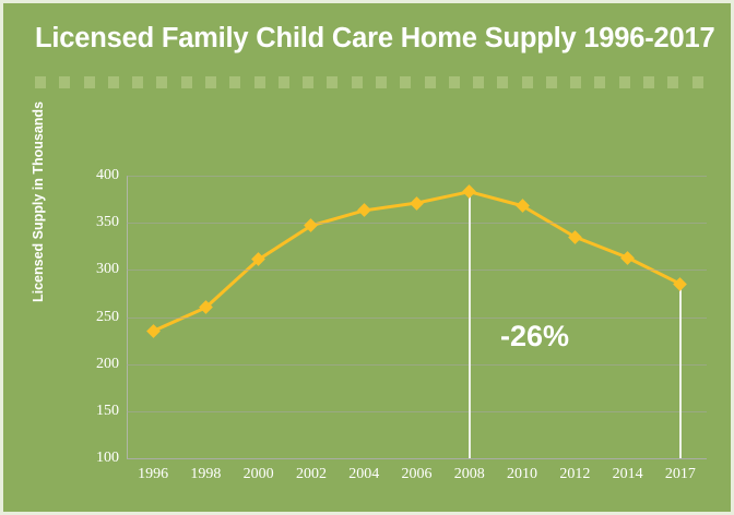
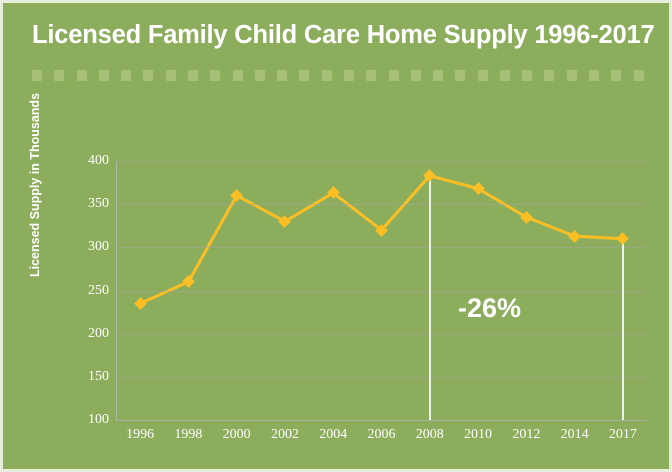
2000: 310 -> 360
2002: 350 -> 330
2006: 370 -> 320
2017: 280 -> 310
